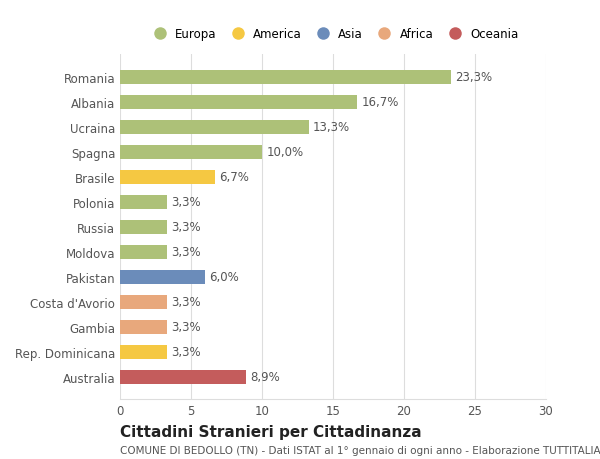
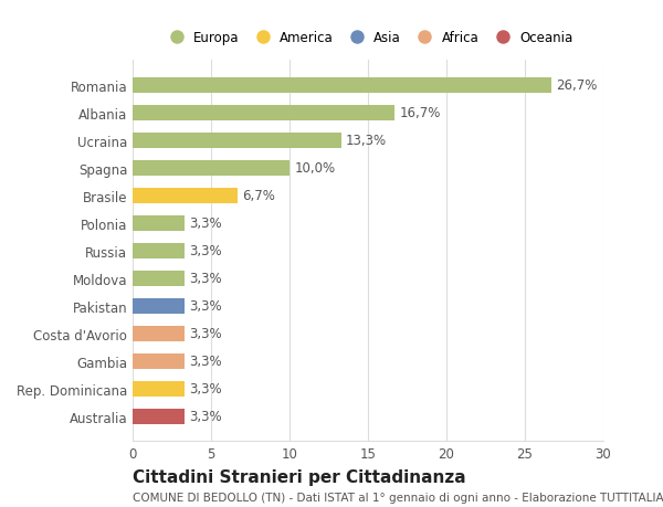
Romania: 23,3% -> 26,7%
Pakistan: 6,0% -> 3,3%
Australia: 8,9% -> 3,3%
